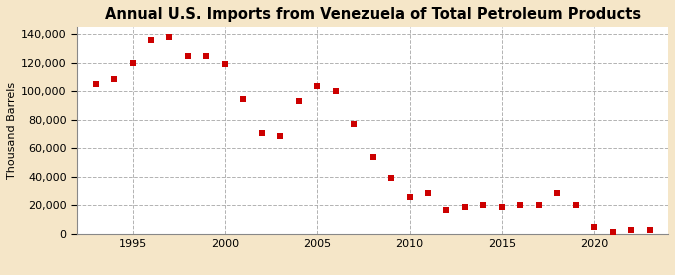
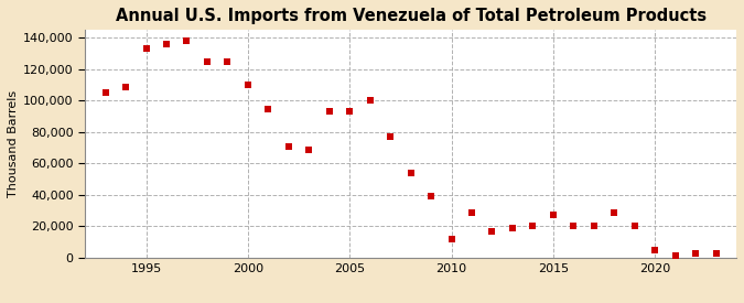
1995: 120,000 -> 133,000
2000: 119,000 -> 110,000
2005: 104,000 -> 93,000
2010: 26,000 -> 12,000
2015: 19,000 -> 27,000
